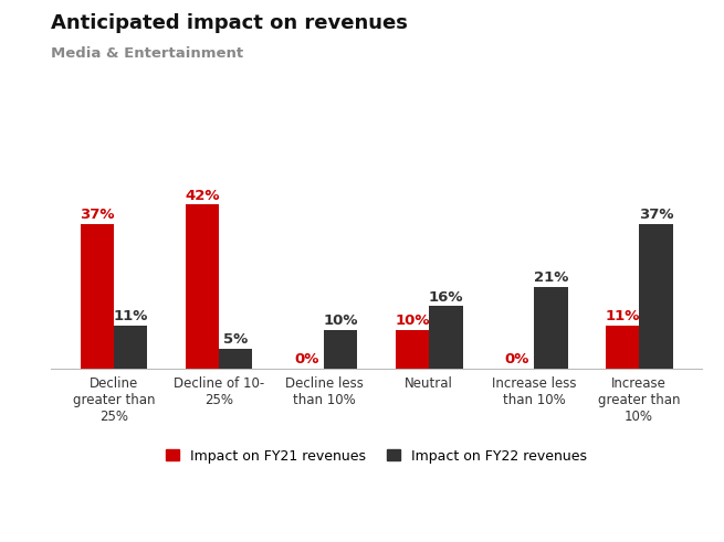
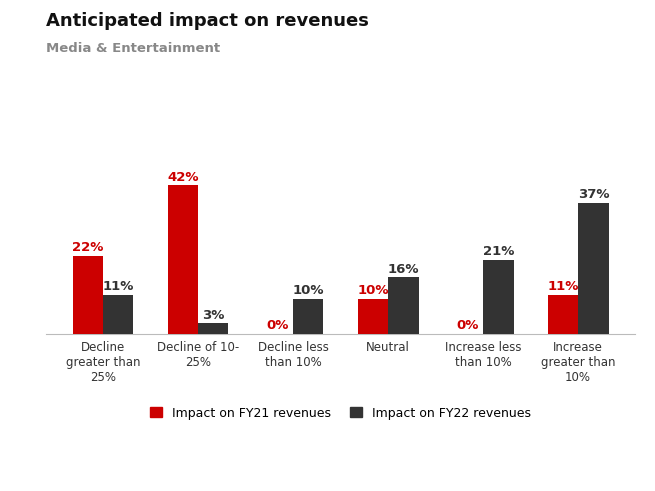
Impact on FY21 revenues/Decline greater than 25%: 37% -> 22%
Impact on FY22 revenues/Decline of 10- 25%: 5% -> 3%
